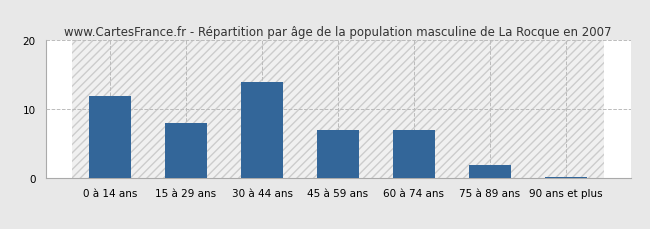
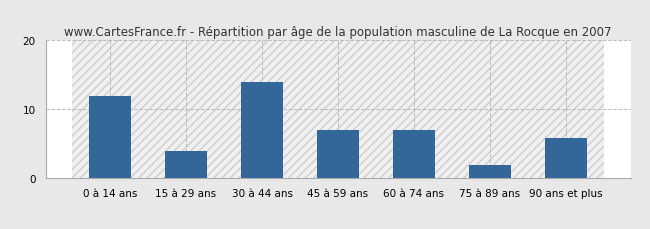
15 à 29 ans: 8.0 -> 4.0
90 ans et plus: 0.2 -> 5.8
